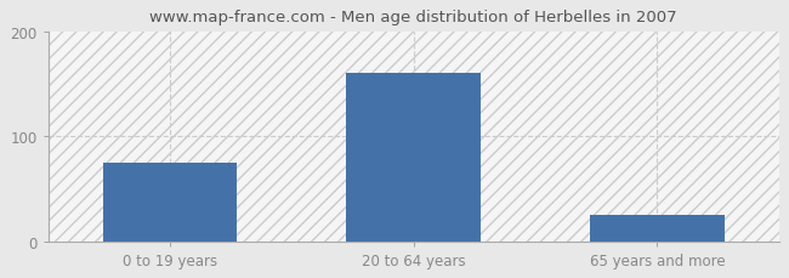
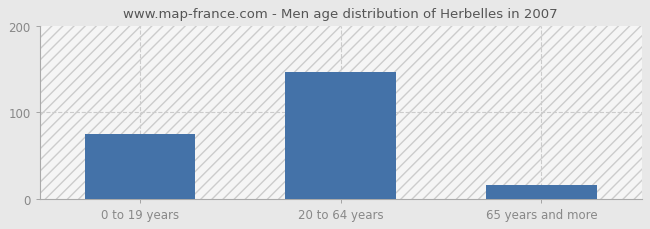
20 to 64 years: 160 -> 146
65 years and more: 25 -> 16
